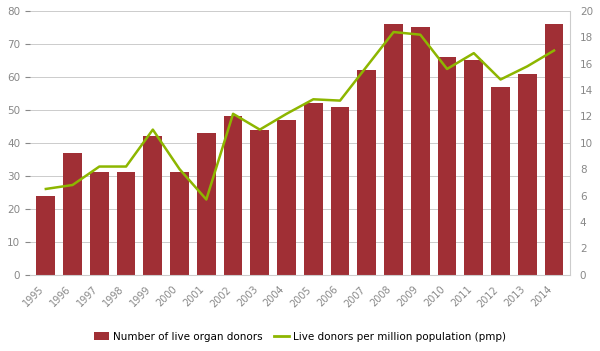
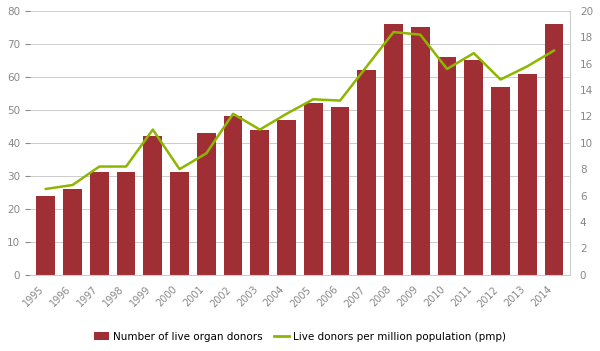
Number of live organ donors/1996: 37 -> 26
Live donors per million population (pmp)/2001: 5.7 -> 9.2
